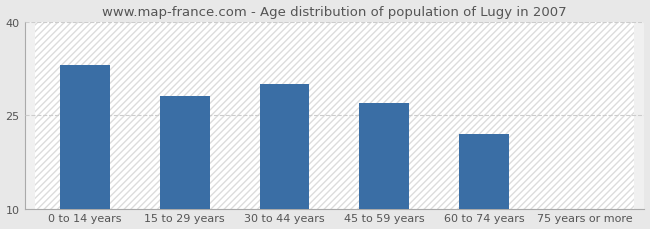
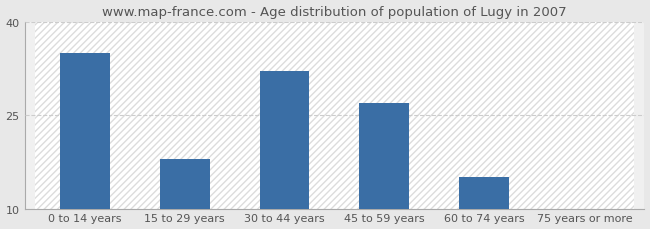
0 to 14 years: 33 -> 35
15 to 29 years: 28 -> 18
30 to 44 years: 30 -> 32
60 to 74 years: 22 -> 15
